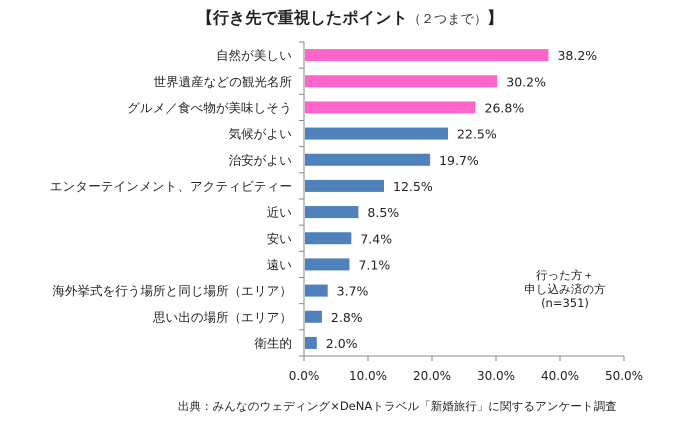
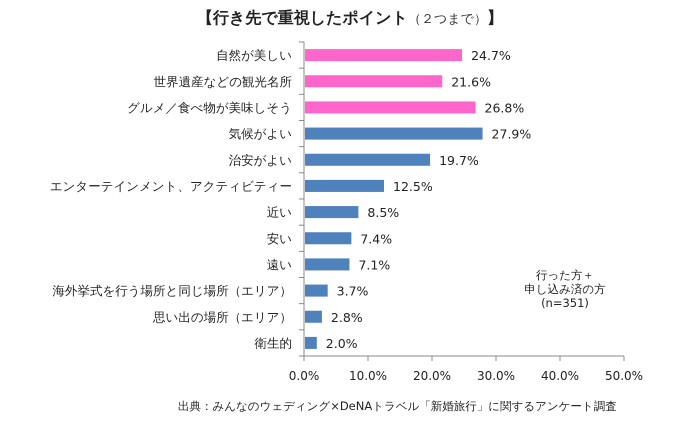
自然が美しい: 38.2% -> 24.7%
世界遺産などの観光名所: 30.2% -> 21.6%
気候がよい: 22.5% -> 27.9%
